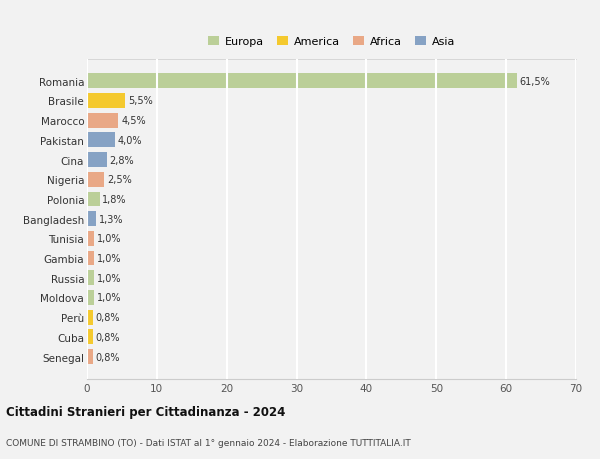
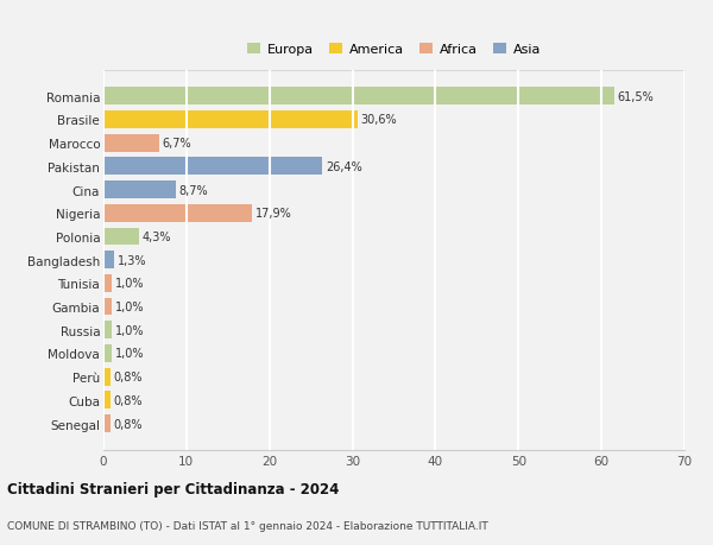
Brasile: 5,5% -> 30,6%
Marocco: 4,5% -> 6,7%
Pakistan: 4,0% -> 26,4%
Cina: 2,8% -> 8,7%
Nigeria: 2,5% -> 17,9%
Polonia: 1,8% -> 4,3%
